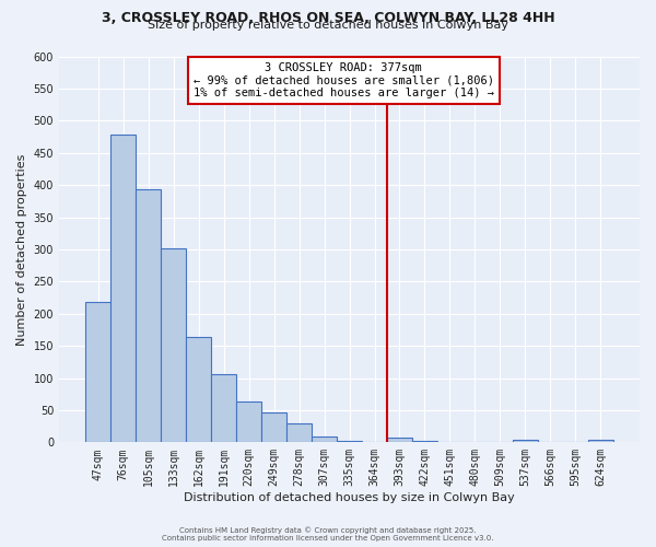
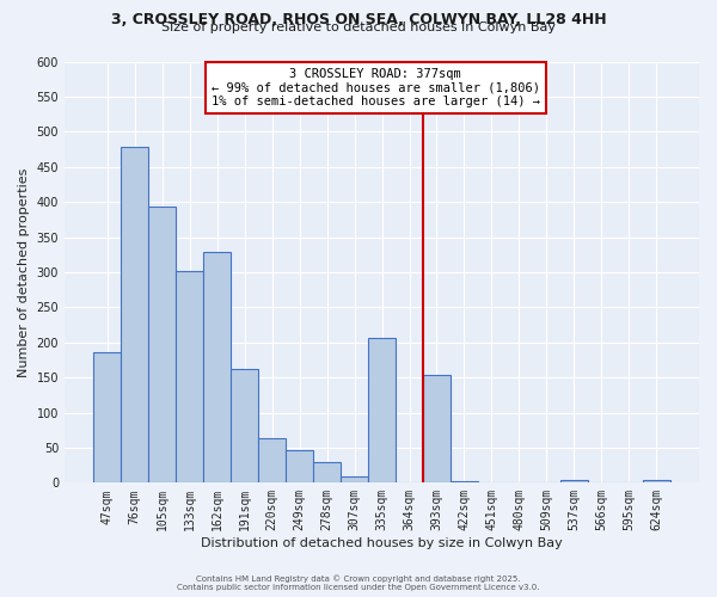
47sqm: 218 -> 186
162sqm: 163 -> 328
191sqm: 106 -> 162
335sqm: 2 -> 206
393sqm: 8 -> 154
